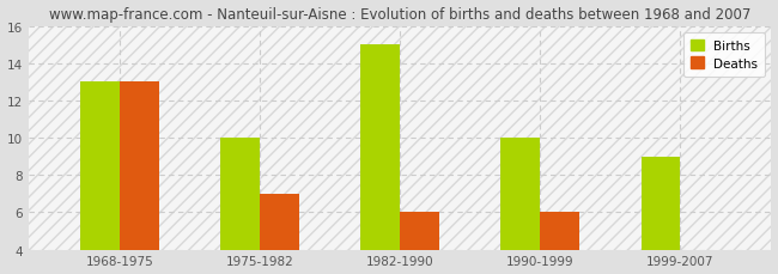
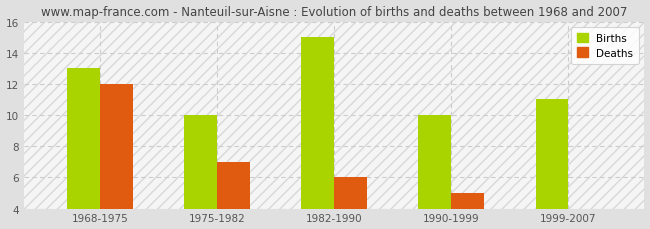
Deaths/1968-1975: 13 -> 12
Deaths/1990-1999: 6 -> 5
Births/1999-2007: 9 -> 11
